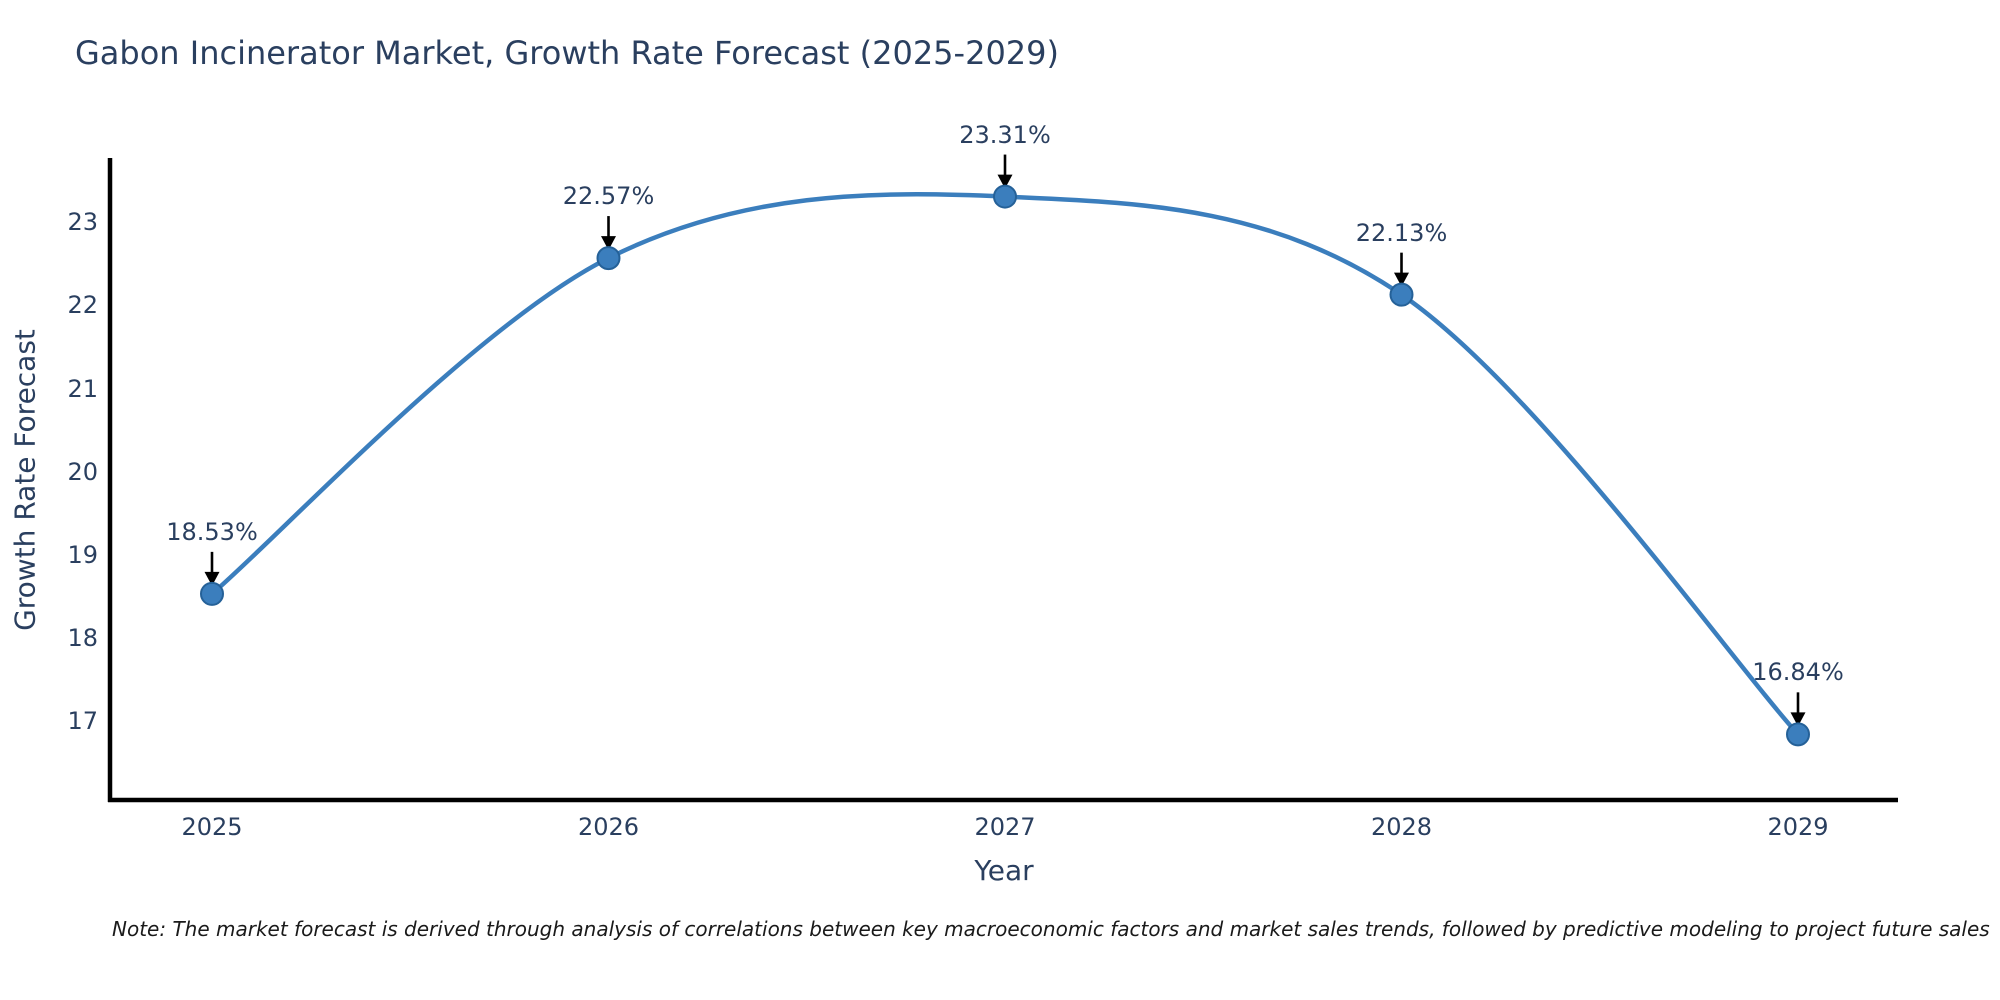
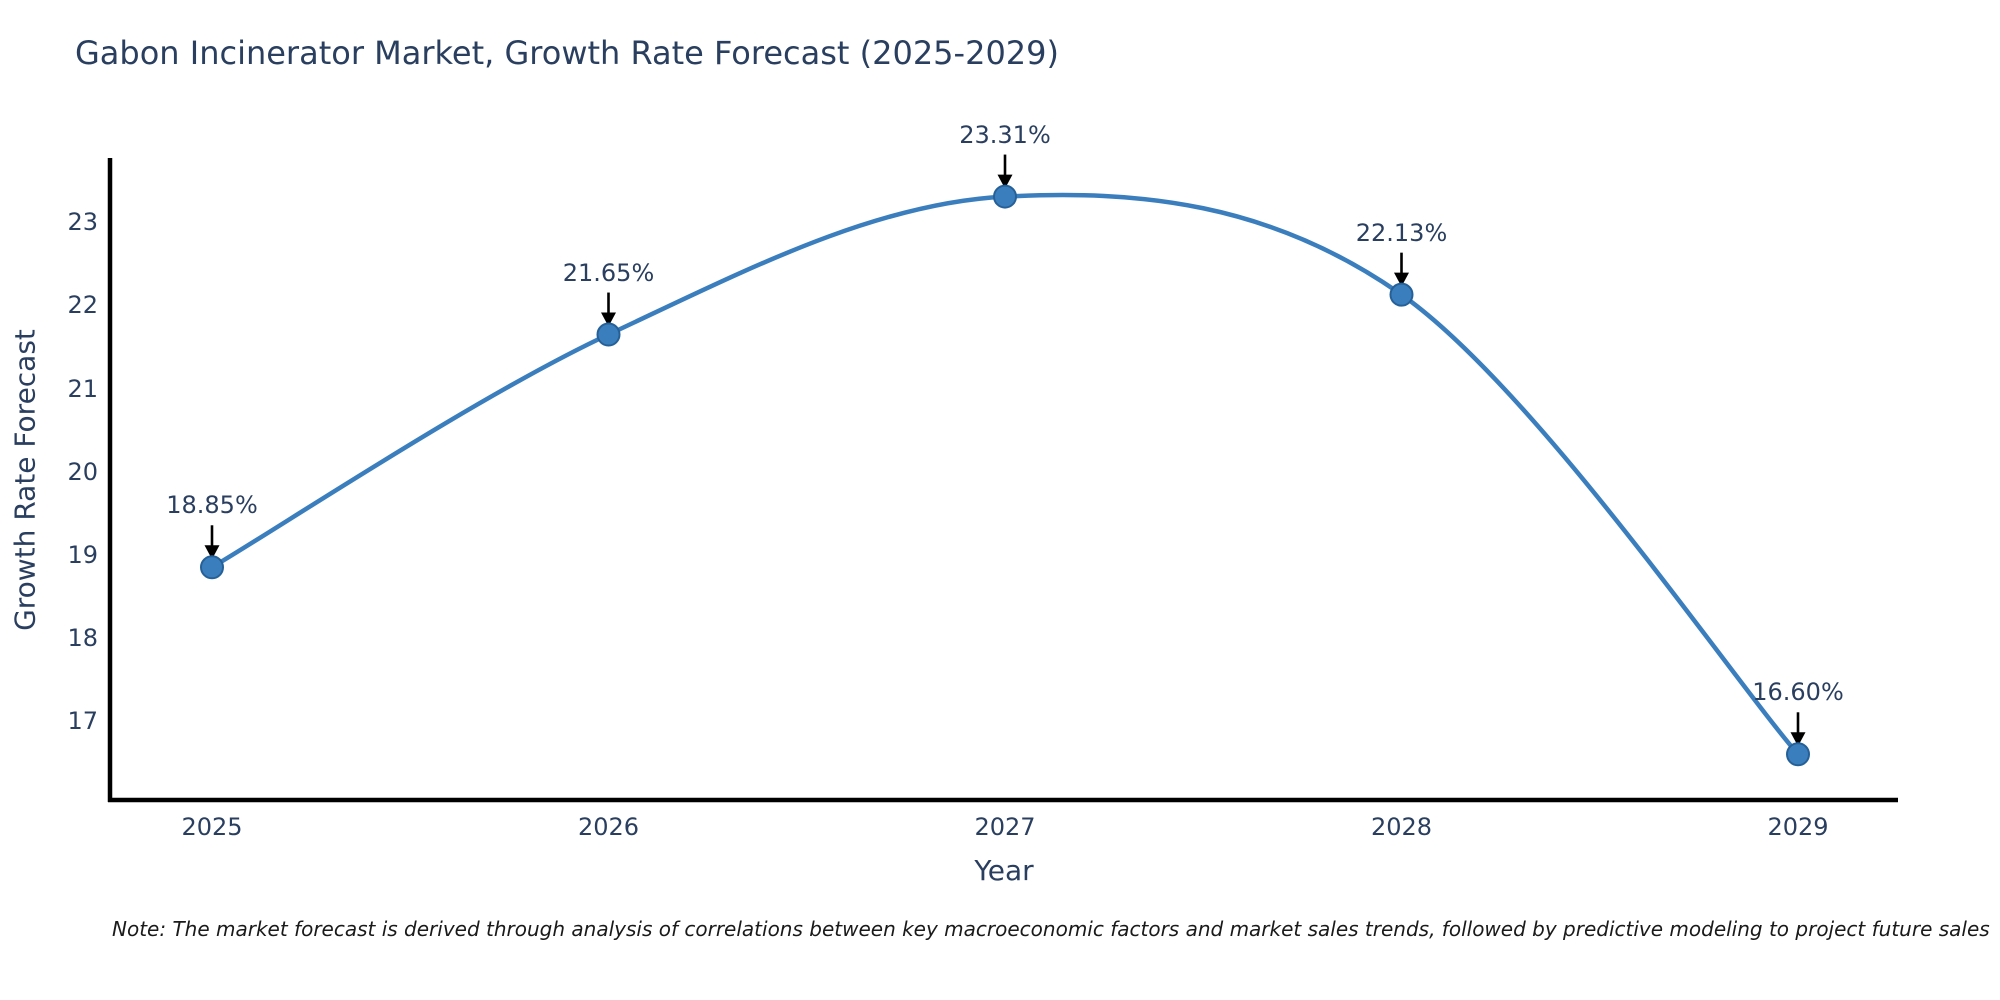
2025: 18.53% -> 18.85%
2026: 22.57% -> 21.65%
2029: 16.84% -> 16.60%
